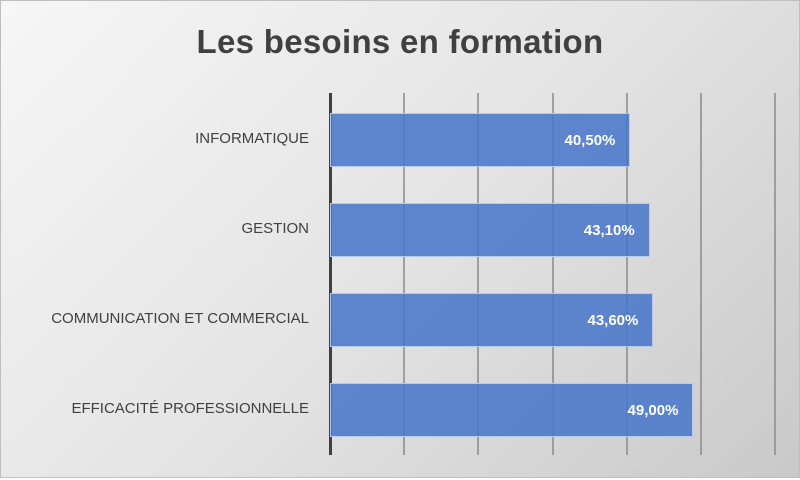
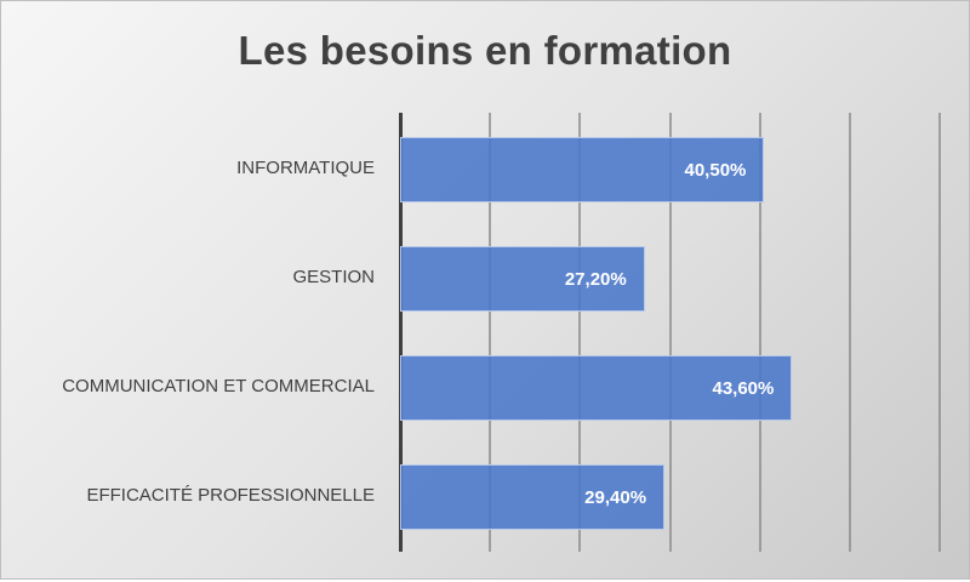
GESTION: 43,10% -> 27,20%
EFFICACITÉ PROFESSIONNELLE: 49,00% -> 29,40%
